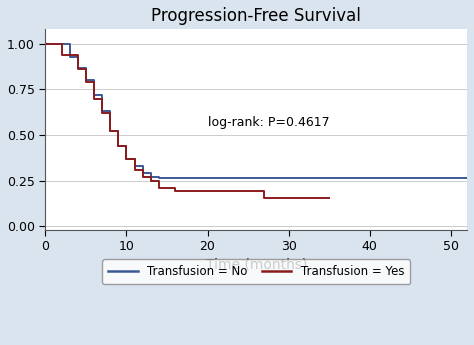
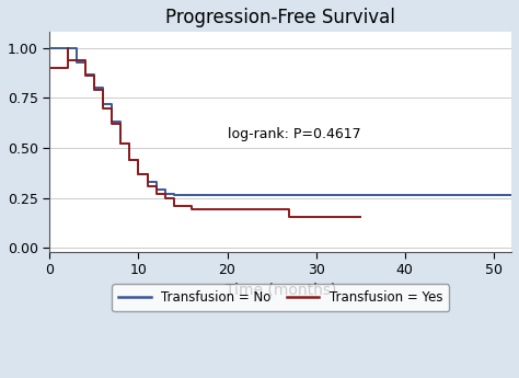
Transfusion = Yes/0: 1.00 -> 0.90
